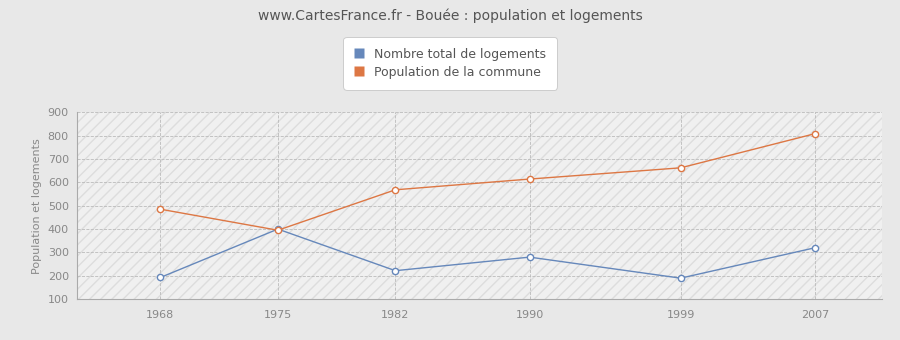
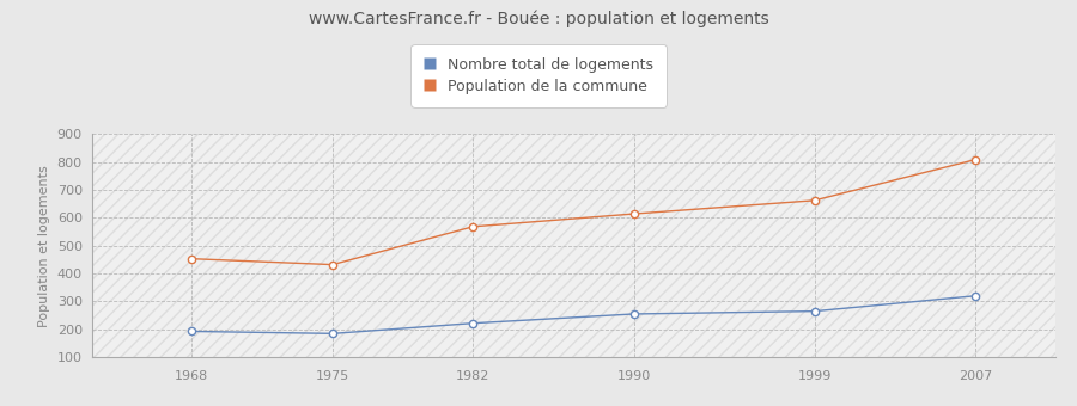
Population de la commune/1968: 485 -> 453
Nombre total de logements/1975: 400 -> 185
Population de la commune/1975: 395 -> 432
Nombre total de logements/1990: 280 -> 255
Nombre total de logements/1999: 190 -> 265
